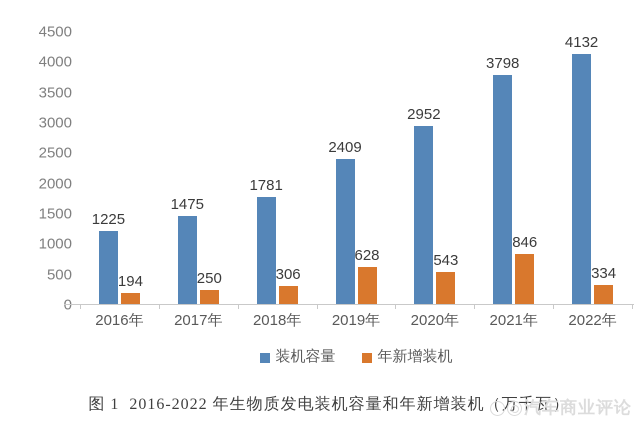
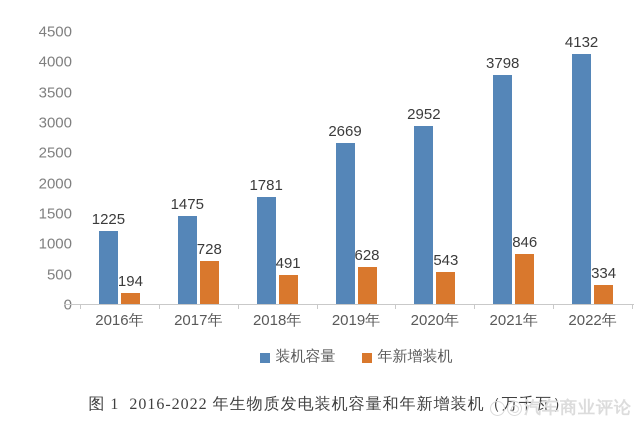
年新增装机/2017年: 250 -> 728
年新增装机/2018年: 306 -> 491
装机容量/2019年: 2409 -> 2669
